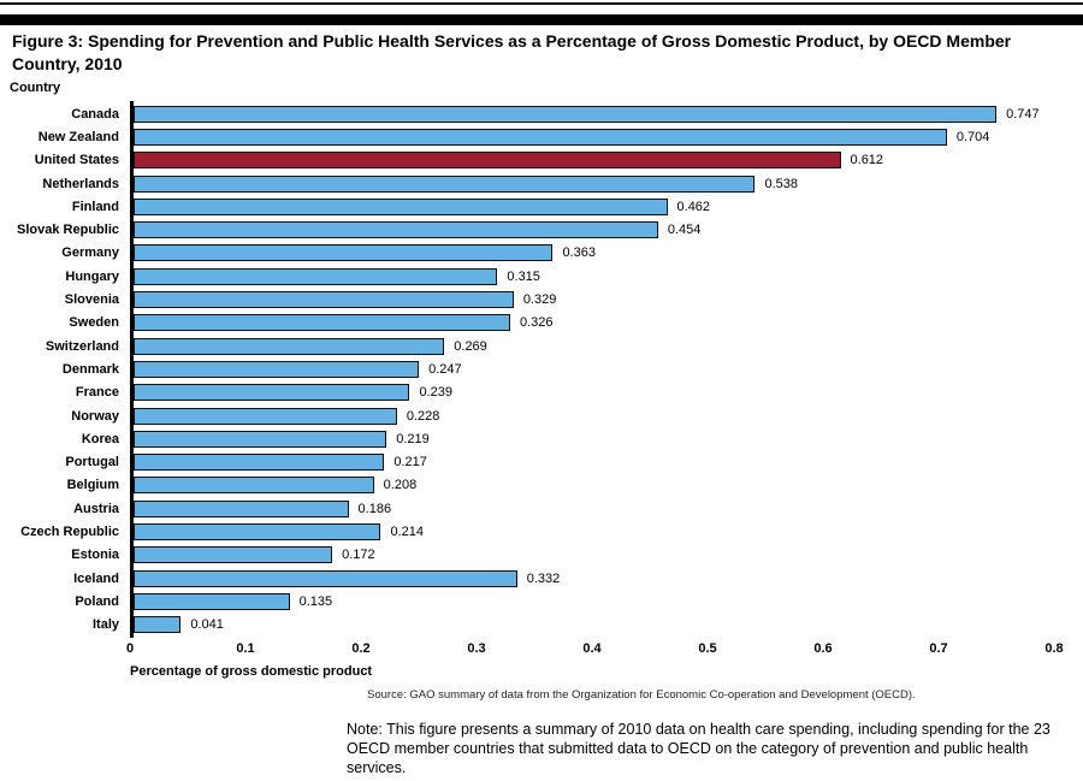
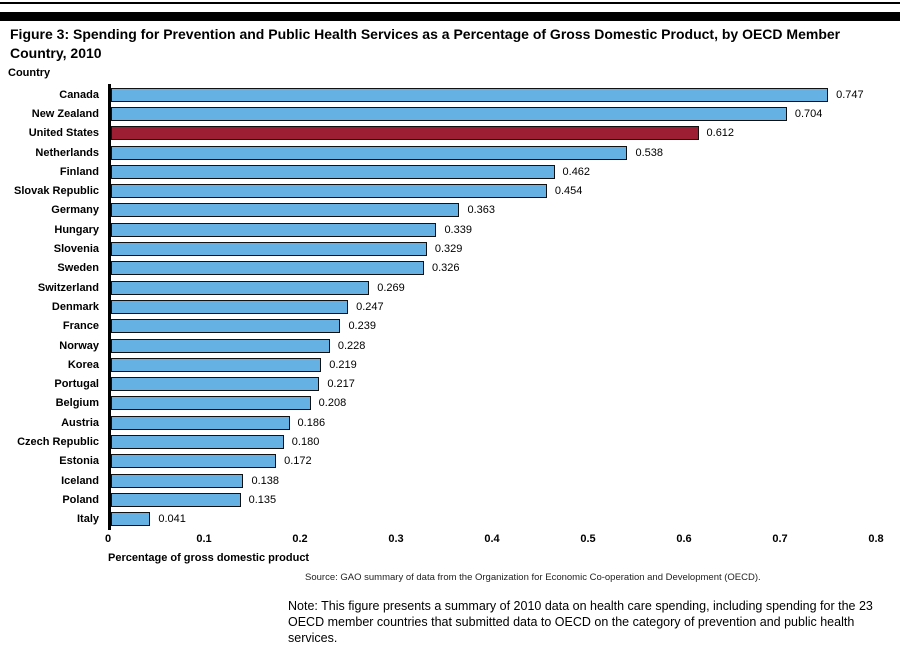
Hungary: 0.315 -> 0.339
Czech Republic: 0.214 -> 0.180
Iceland: 0.332 -> 0.138
